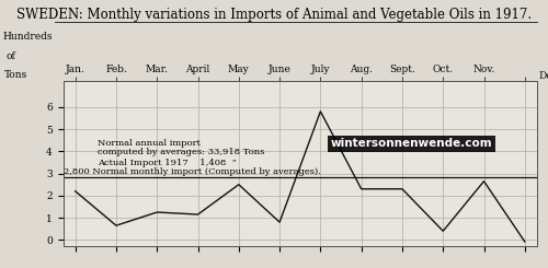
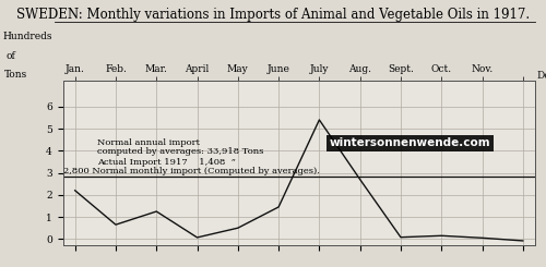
April: 1.15 -> 0.07
May: 2.50 -> 0.50
June: 0.80 -> 1.45
July: 5.80 -> 5.40
Aug.: 2.30 -> 2.70
Sept.: 2.30 -> 0.08
Oct.: 0.40 -> 0.15
Nov.: 2.65 -> 0.05
